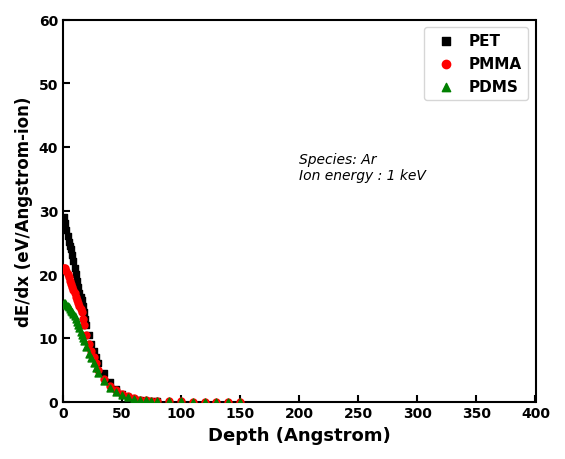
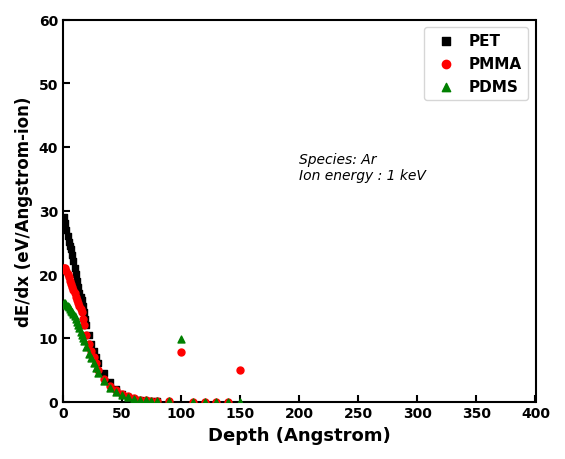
PMMA/100: 0.0 -> 7.8
PDMS/100: 0.0 -> 9.8
PMMA/150: 0.0 -> 5.0
